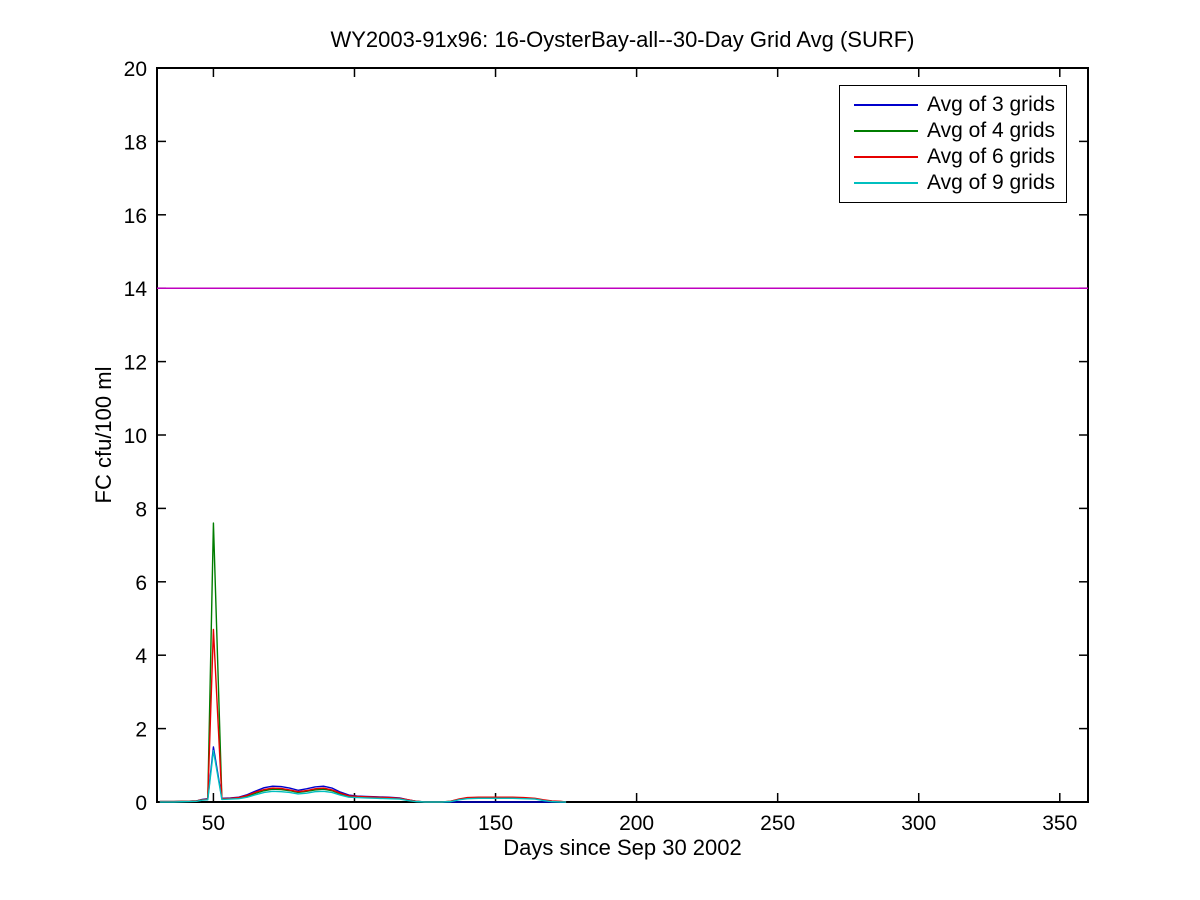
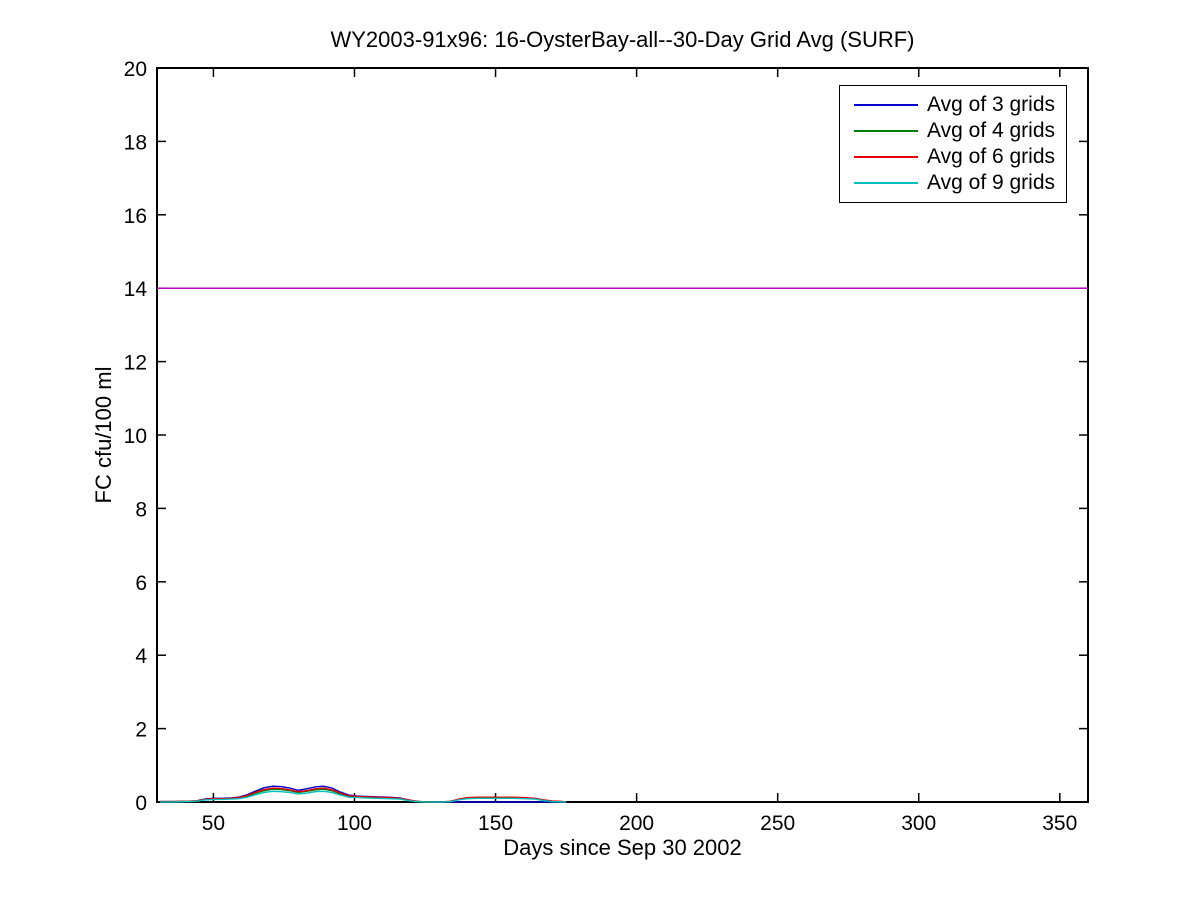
Avg of 3 grids/50: 1.5 -> 0.1
Avg of 4 grids/50: 7.6 -> 0.1
Avg of 6 grids/50: 4.7 -> 0.1
Avg of 9 grids/50: 1.4 -> 0.1
